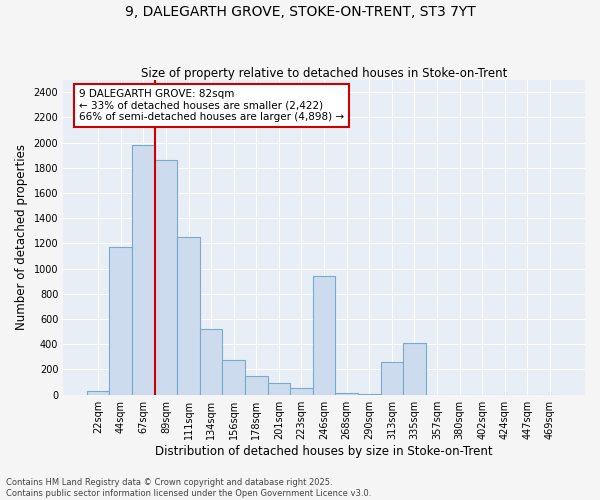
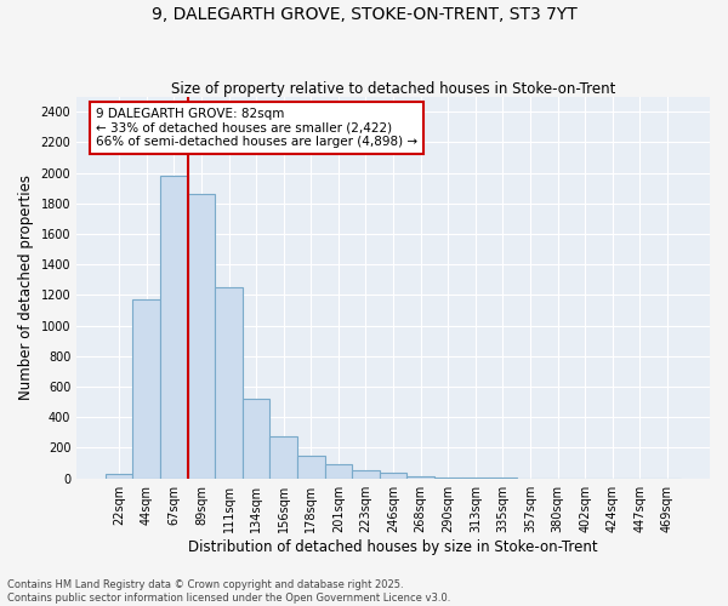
246sqm: 940 -> 40
313sqm: 260 -> 0
335sqm: 410 -> 0
